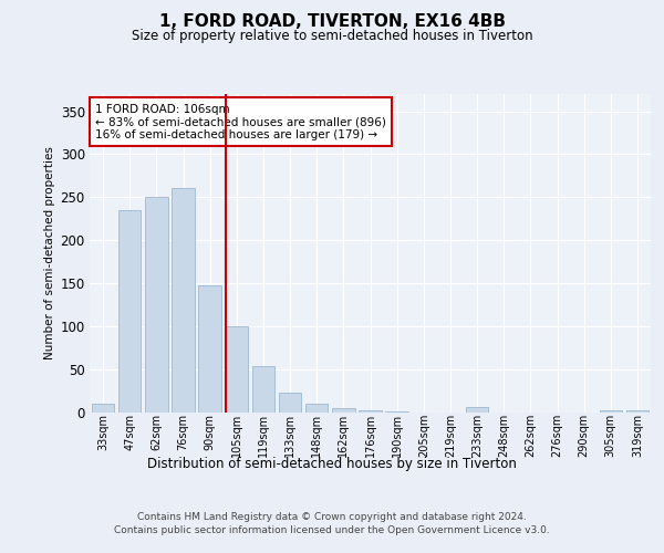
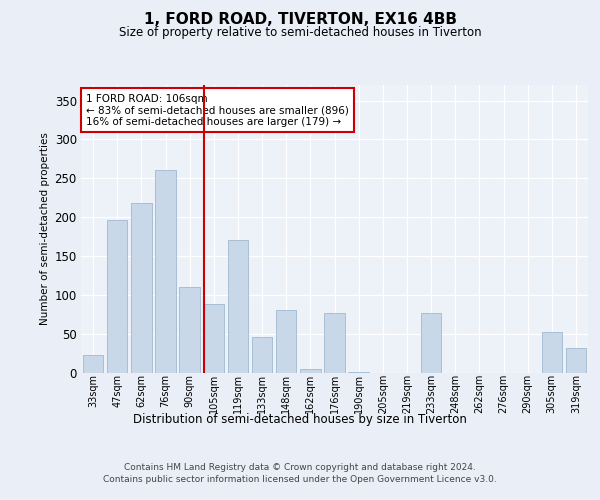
33sqm: 10 -> 22
47sqm: 235 -> 196
62sqm: 250 -> 218
90sqm: 148 -> 110
105sqm: 100 -> 88
119sqm: 53 -> 170
133sqm: 23 -> 46
148sqm: 10 -> 80
176sqm: 2 -> 76
233sqm: 6 -> 76
305sqm: 2 -> 52
319sqm: 2 -> 32
